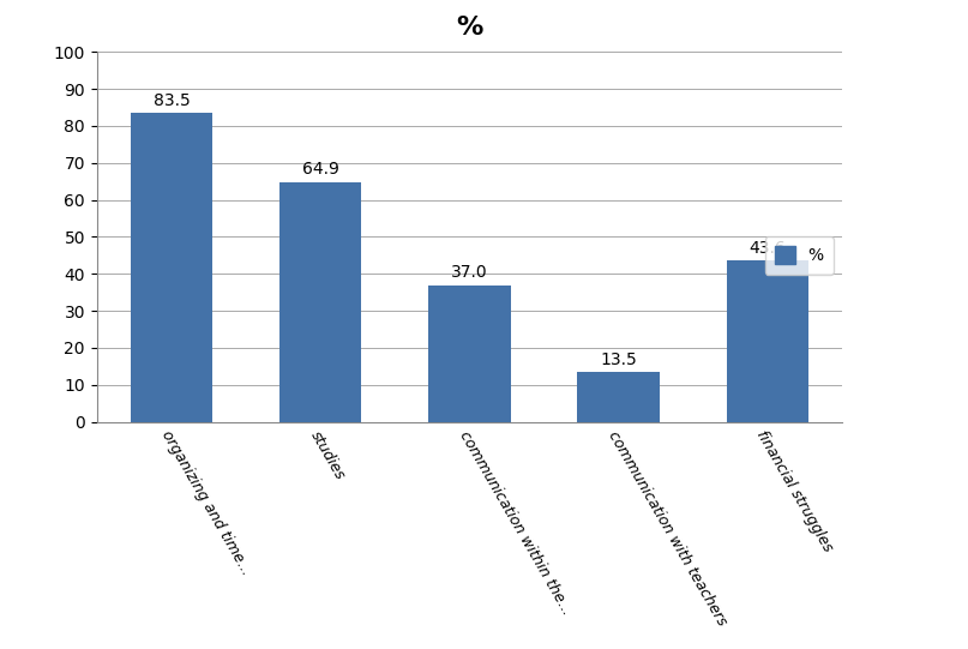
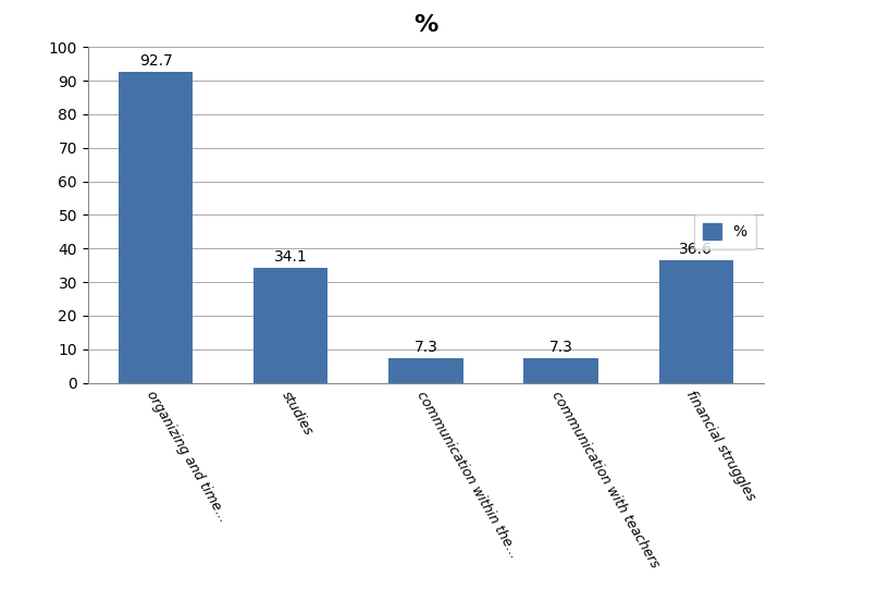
organizing and time...: 83.5 -> 92.7
studies: 64.9 -> 34.1
communication within the...: 37.0 -> 7.3
communication with teachers: 13.5 -> 7.3
financial struggles: 43.6 -> 36.6
